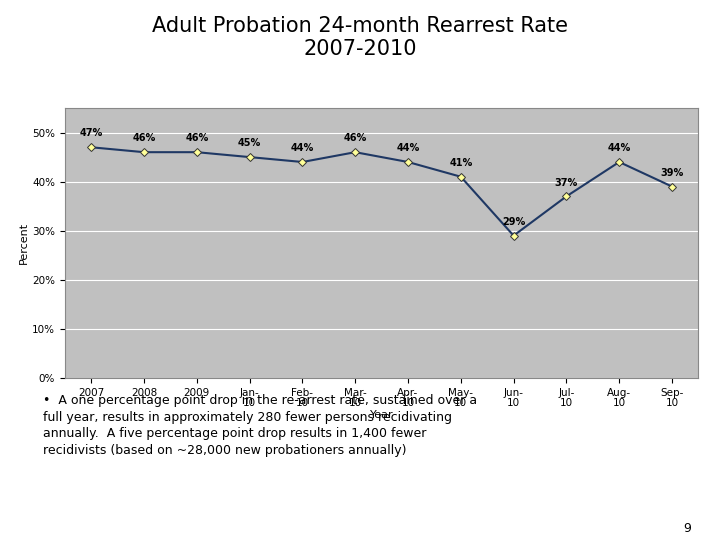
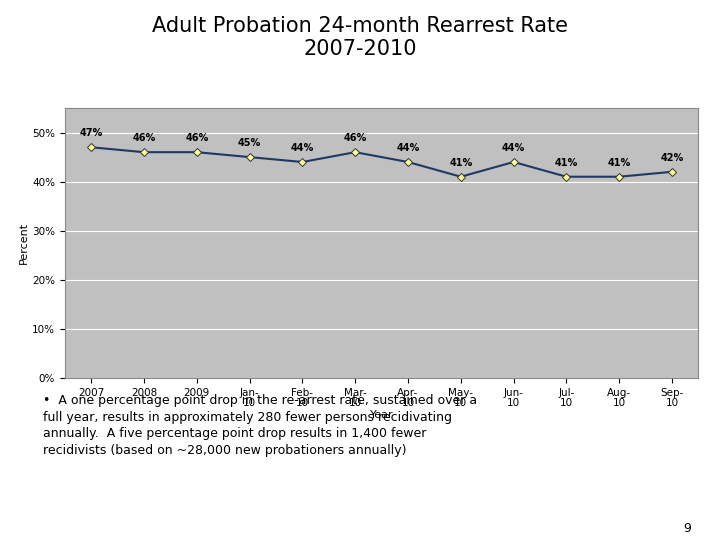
Jun- 10: 29% -> 44%
Jul- 10: 37% -> 41%
Aug- 10: 44% -> 41%
Sep- 10: 39% -> 42%
